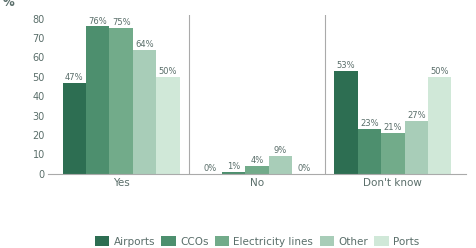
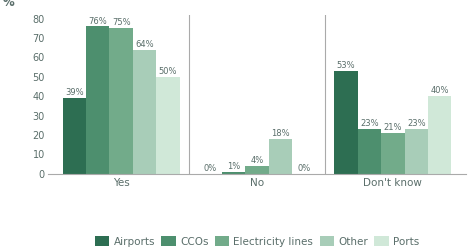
Airports/Yes: 47% -> 39%
Other/No: 9% -> 18%
Other/Don't know: 27% -> 23%
Ports/Don't know: 50% -> 40%
